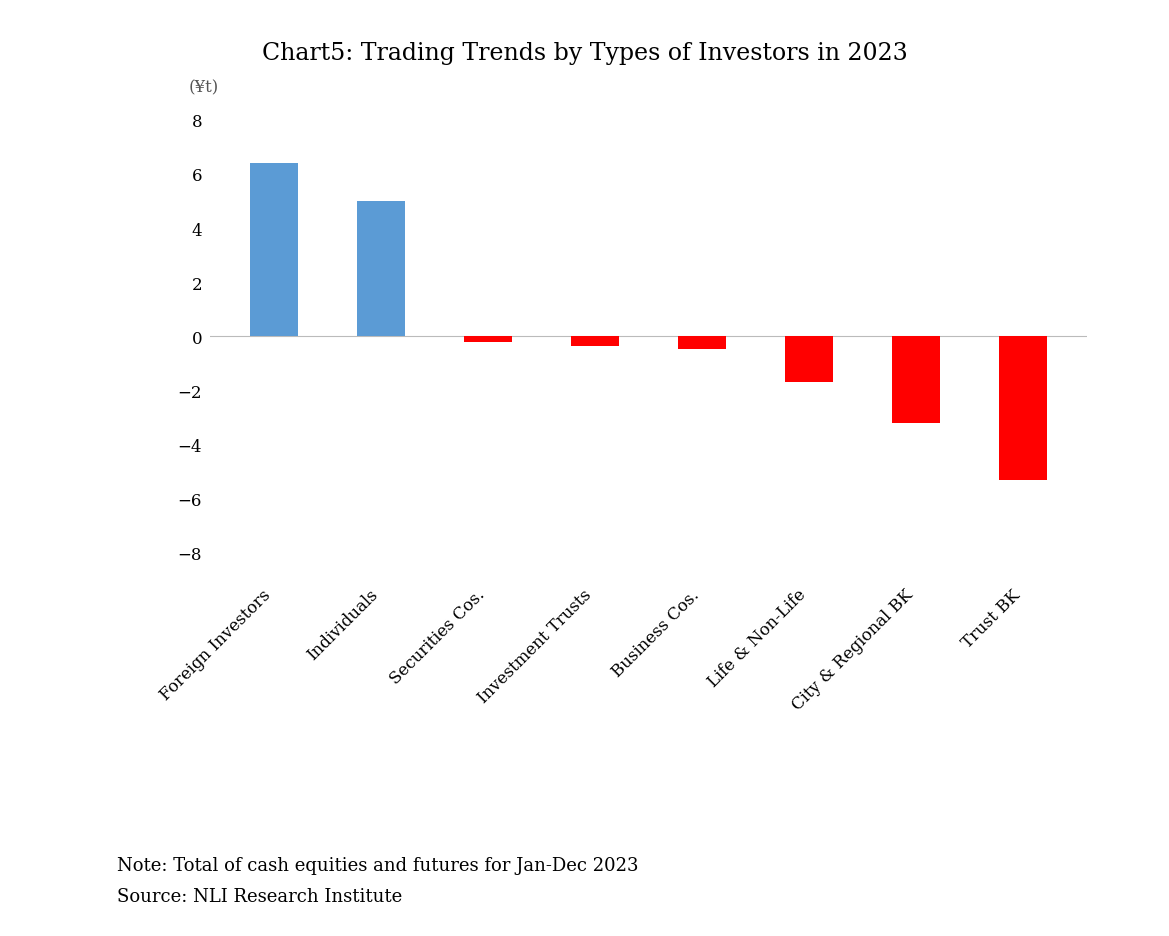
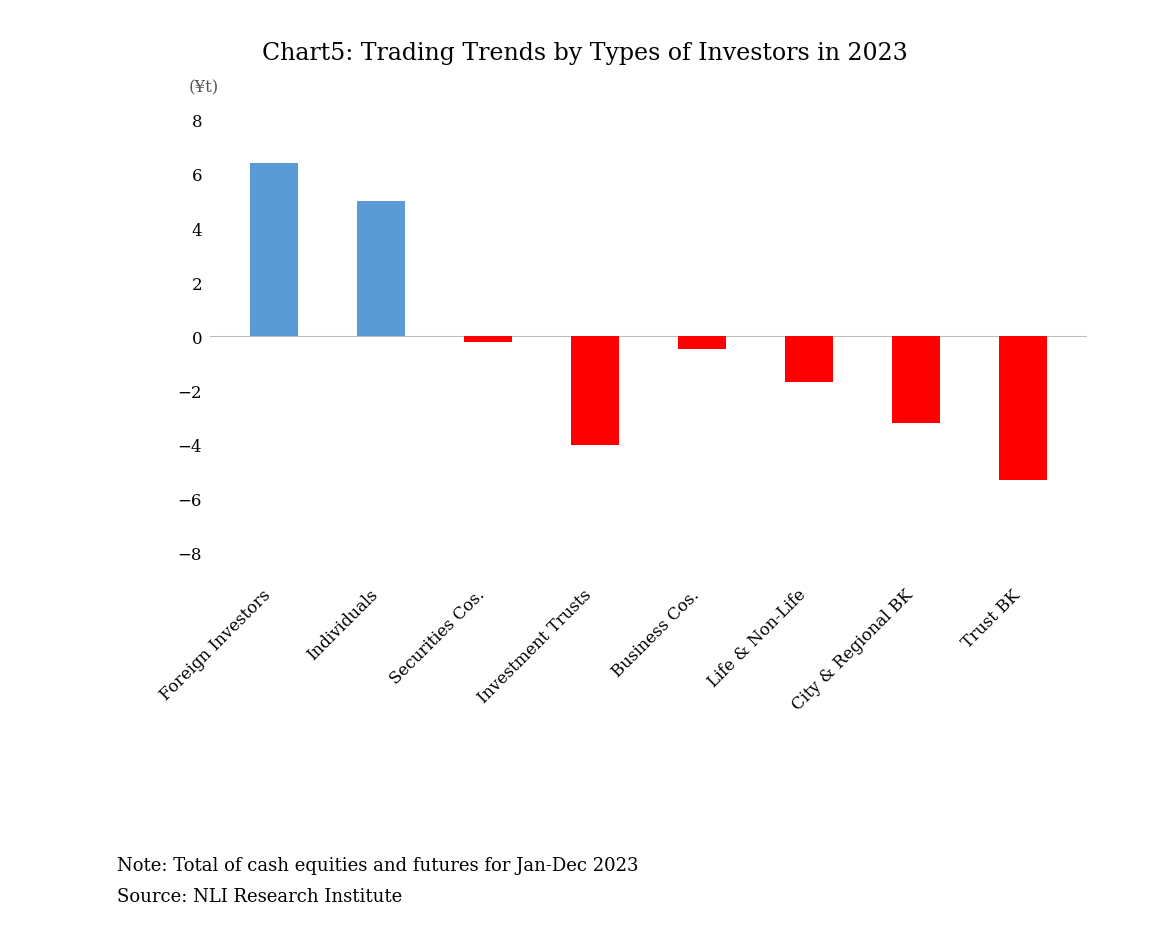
Investment Trusts: -0.35 -> -4.00
